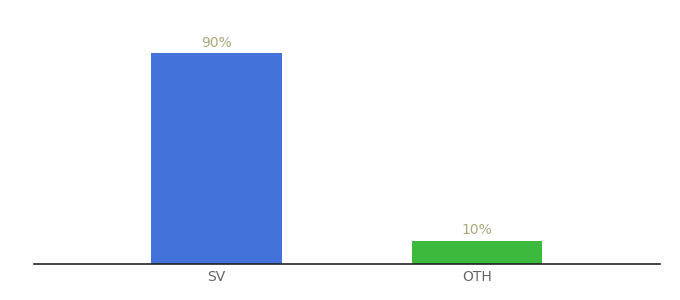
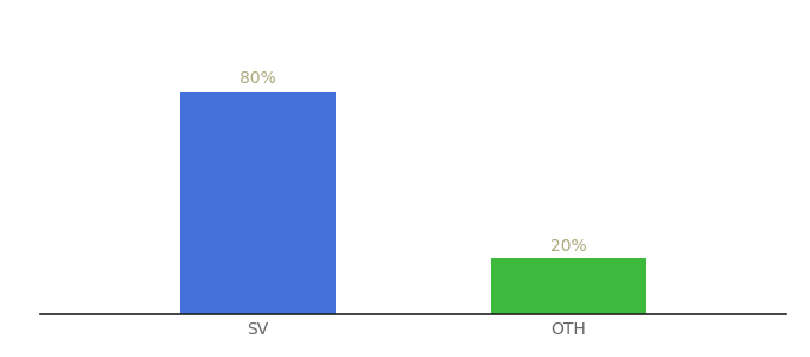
SV: 90% -> 80%
OTH: 10% -> 20%
